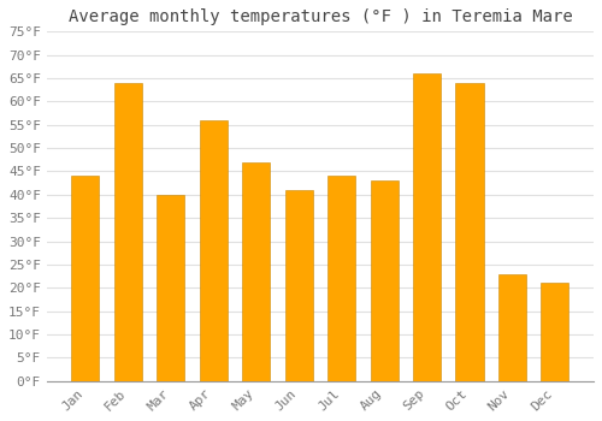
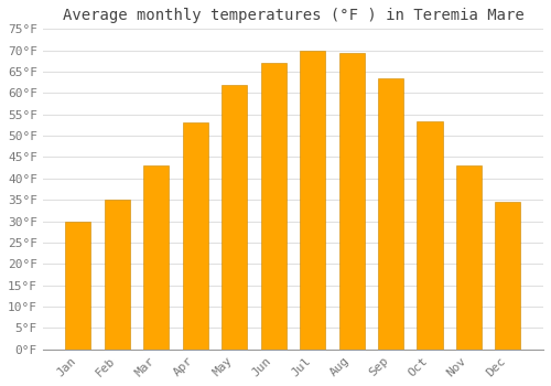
Jan: 44.0°F -> 30.0°F
Feb: 64.0°F -> 35.0°F
Mar: 40.0°F -> 43.0°F
Apr: 56.0°F -> 53.0°F
May: 47.0°F -> 62.0°F
Jun: 41.0°F -> 67.0°F
Jul: 44.0°F -> 70.0°F
Aug: 43.0°F -> 69.5°F
Sep: 66.0°F -> 63.5°F
Oct: 64.0°F -> 53.5°F
Nov: 23.0°F -> 43.0°F
Dec: 21.0°F -> 34.5°F
